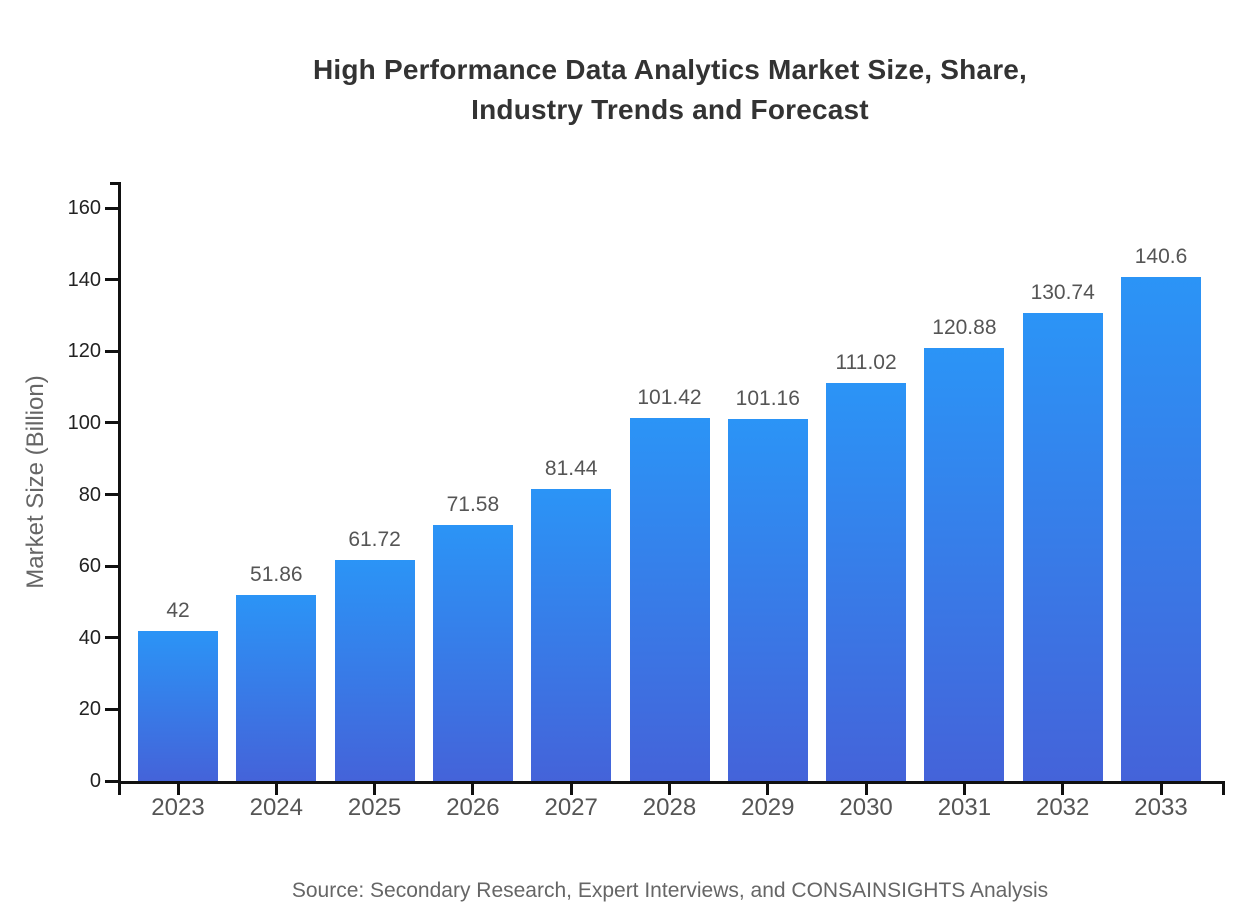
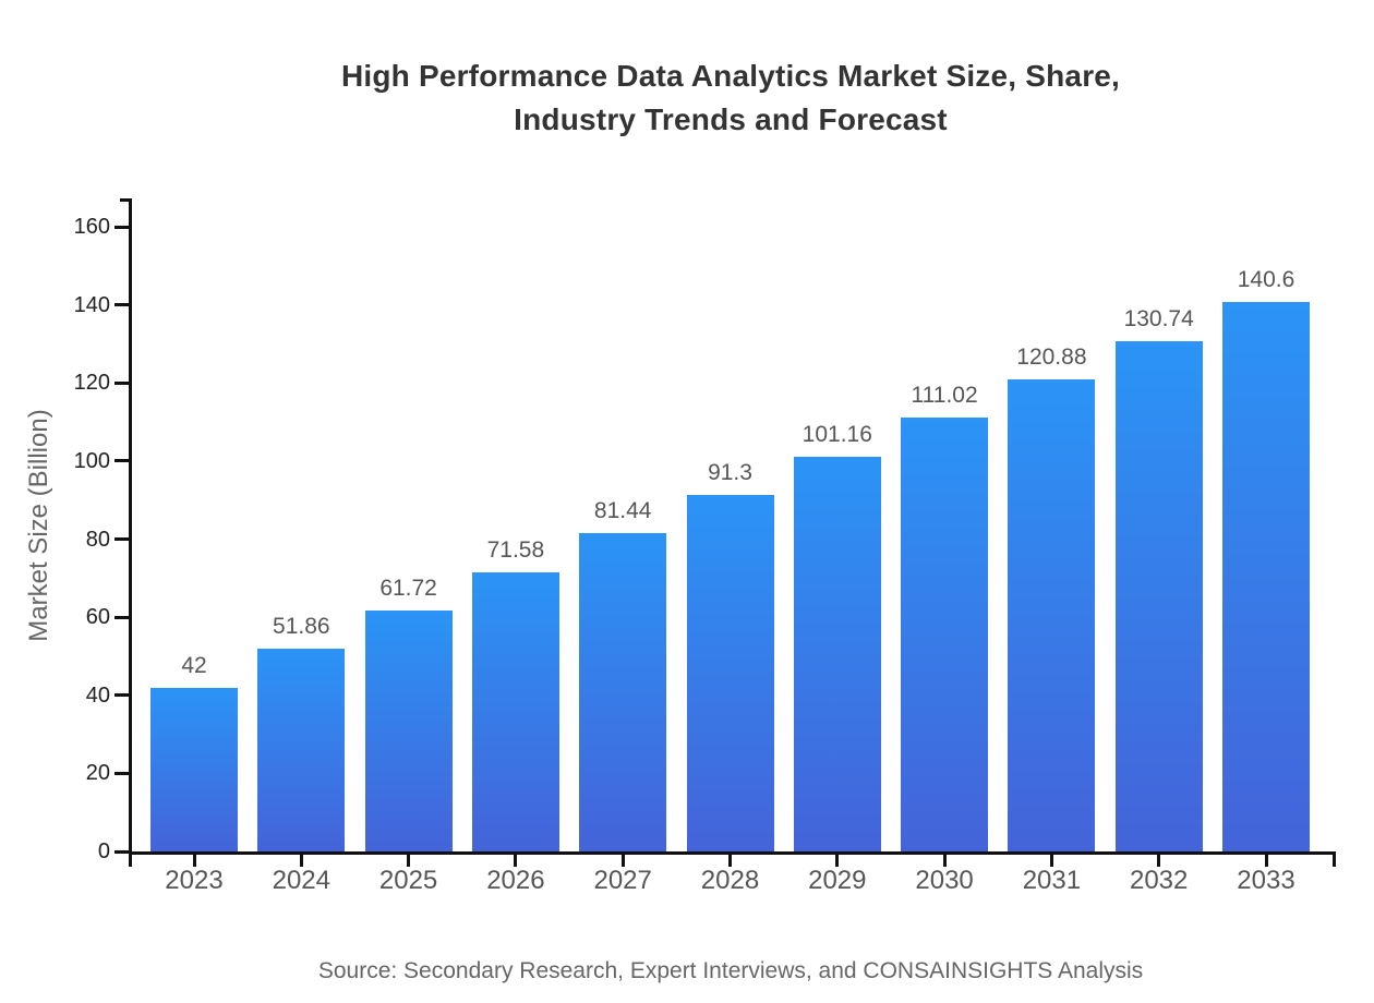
2028: 101.42 -> 91.3
